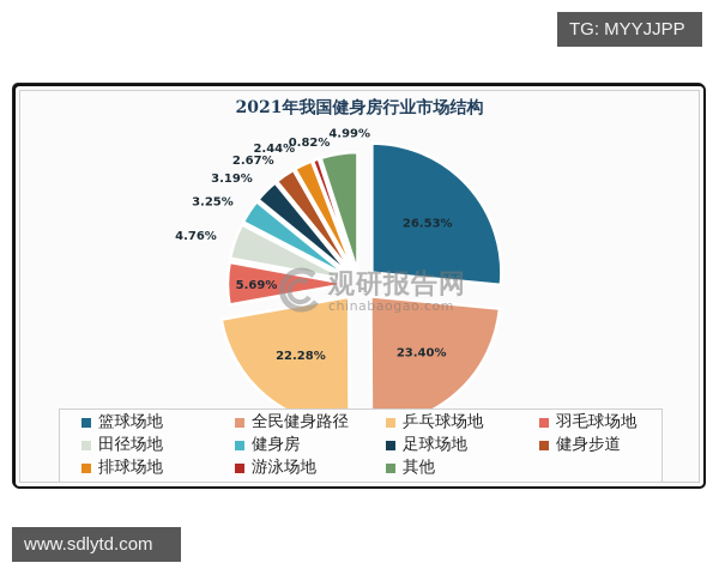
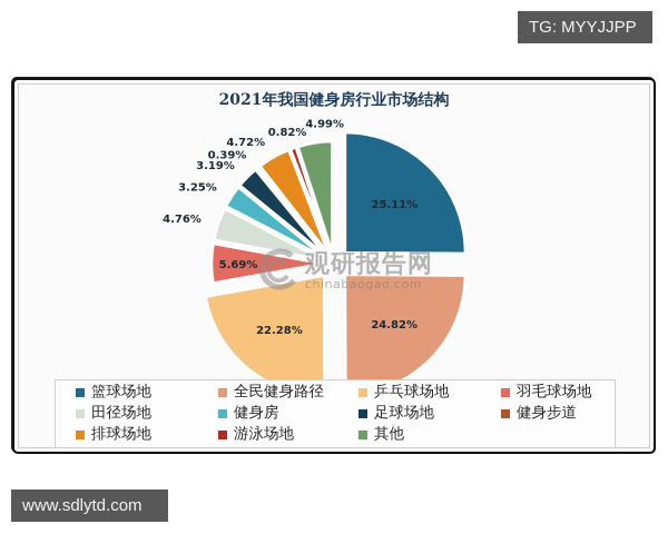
篮球场地: 26.53% -> 25.11%
全民健身路径: 23.40% -> 24.82%
健身步道: 2.67% -> 0.39%
排球场地: 2.44% -> 4.72%
